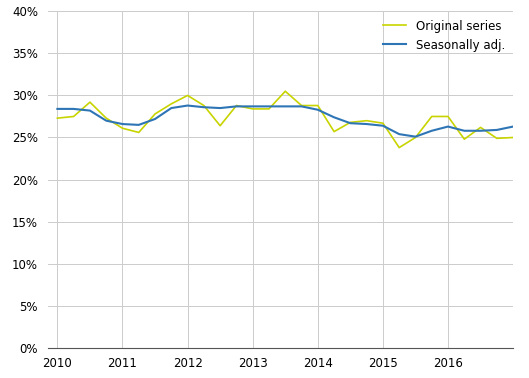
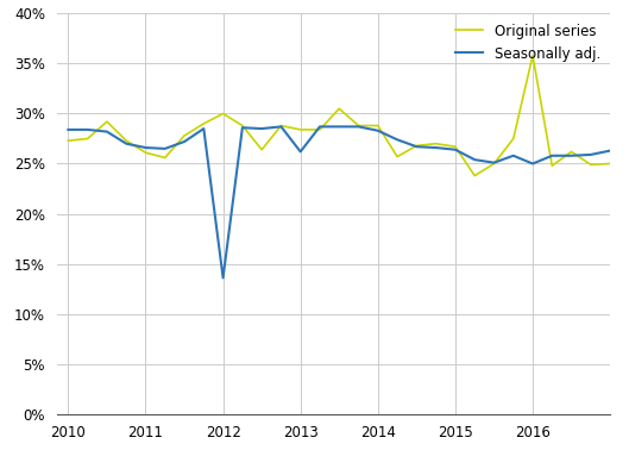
Seasonally adj./2012: 28.8% -> 13.6%
Seasonally adj./2013: 28.7% -> 26.2%
Original series/2016: 27.5% -> 35.8%
Seasonally adj./2016: 26.3% -> 25.0%
